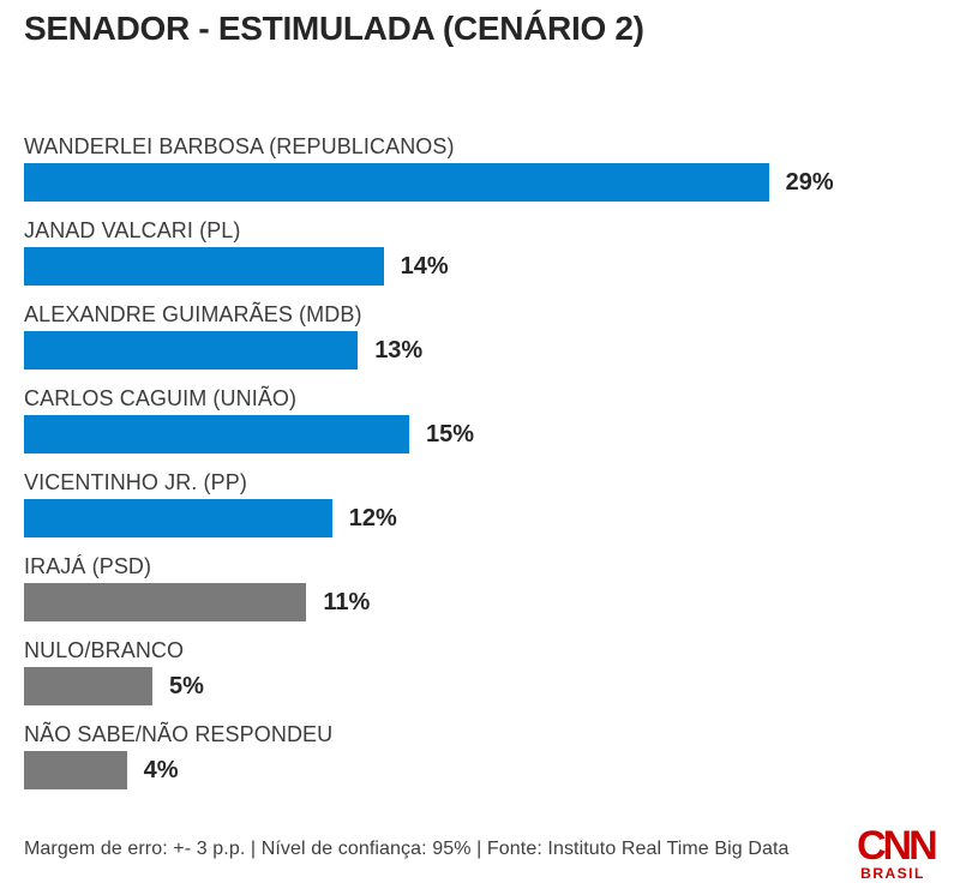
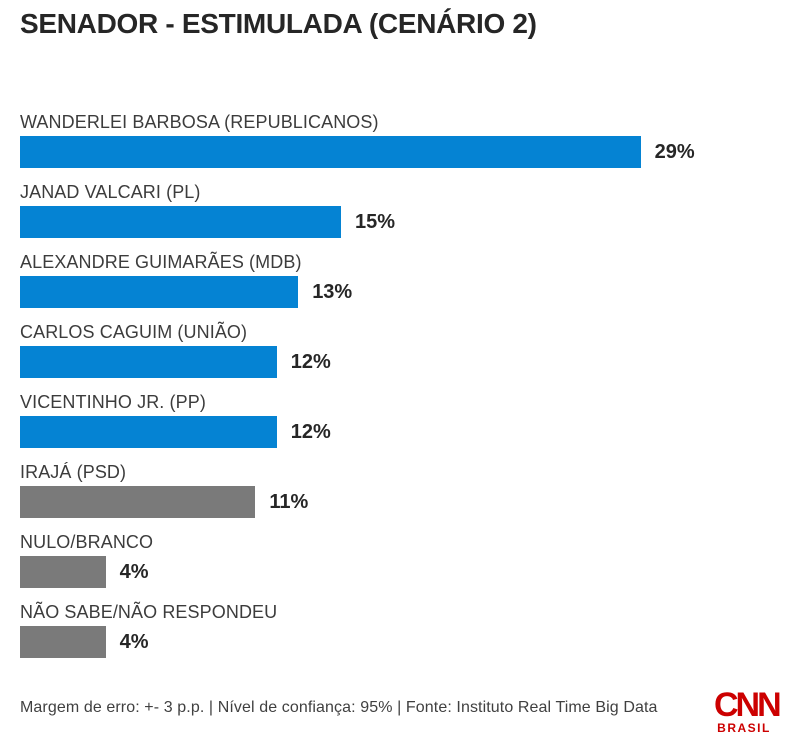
JANAD VALCARI (PL): 14% -> 15%
CARLOS CAGUIM (UNIÃO): 15% -> 12%
NULO/BRANCO: 5% -> 4%
